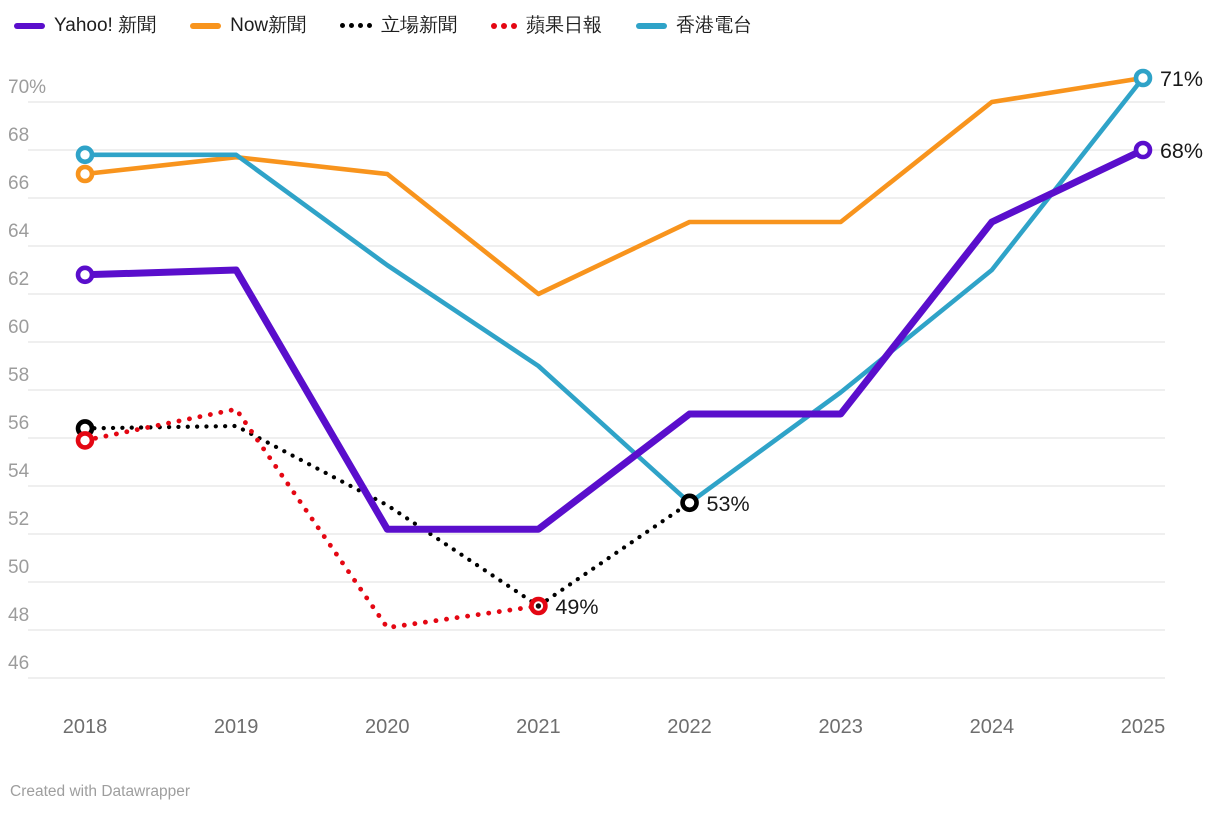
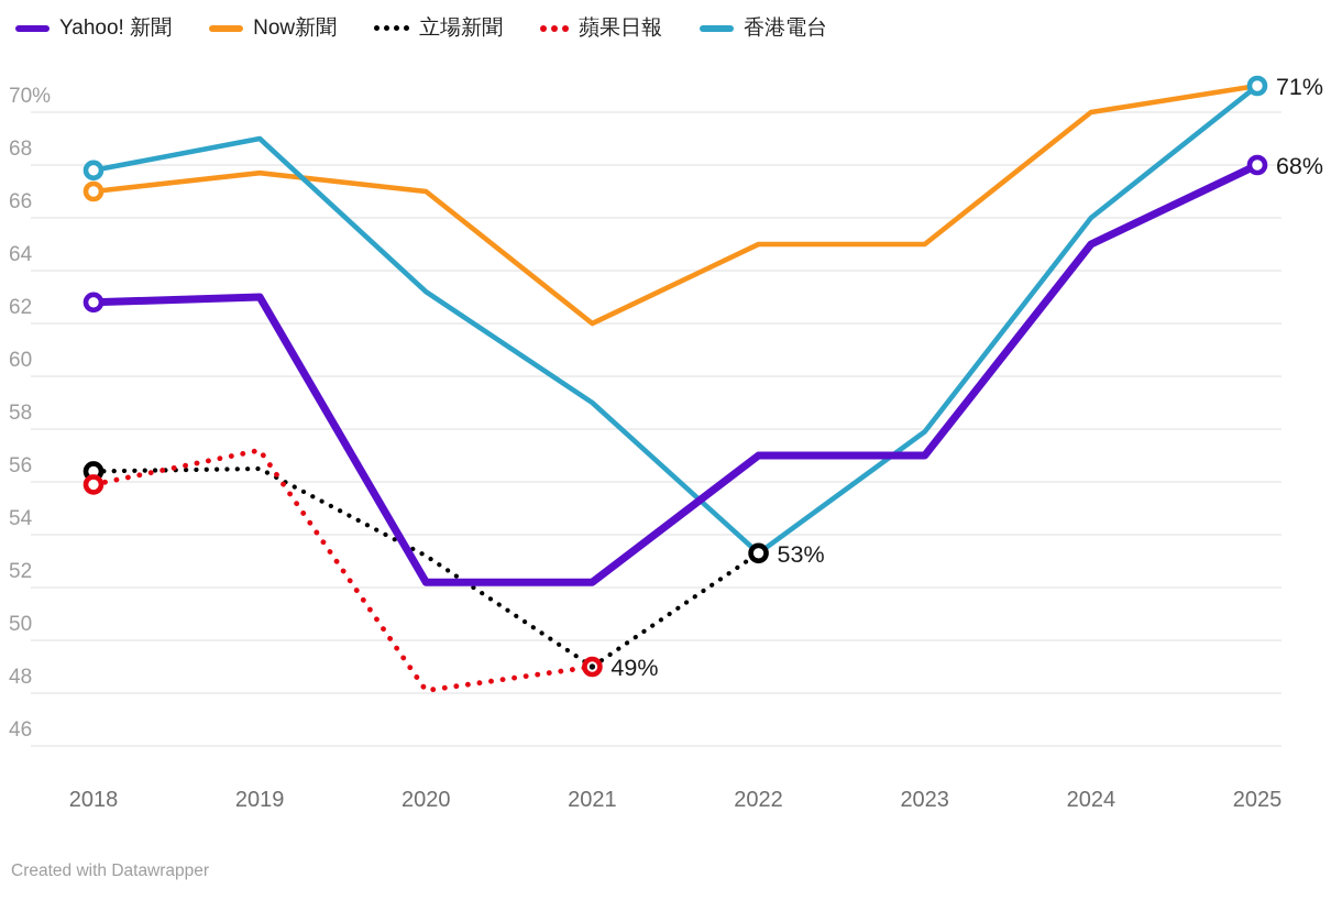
香港電台/2019: 67.8% -> 69.0%
香港電台/2024: 63.0% -> 66.0%
